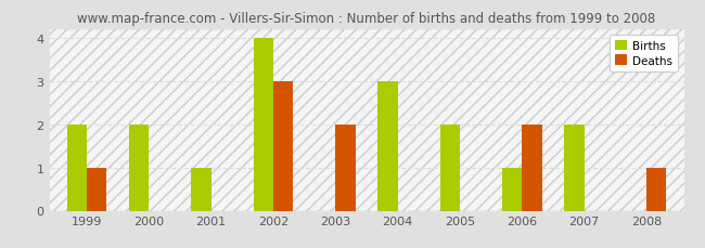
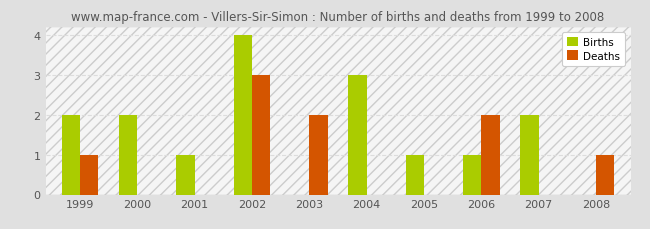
Births/2005: 2 -> 1
